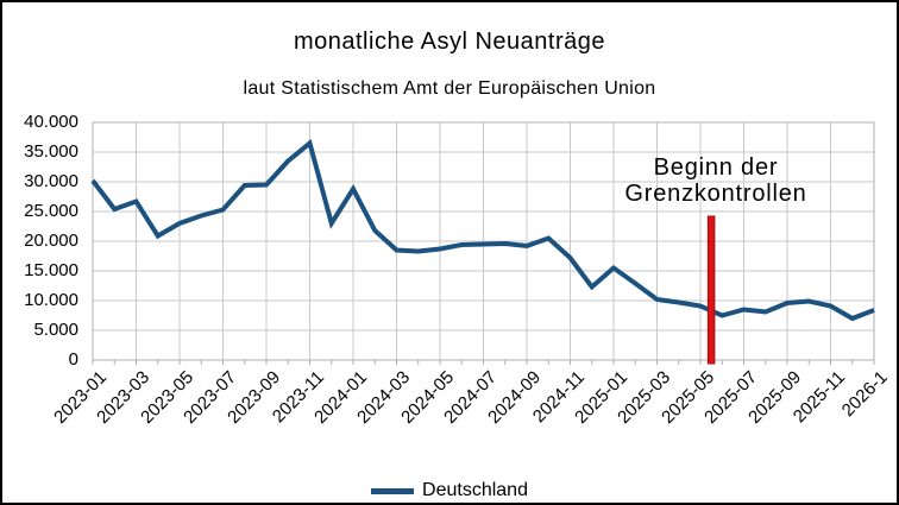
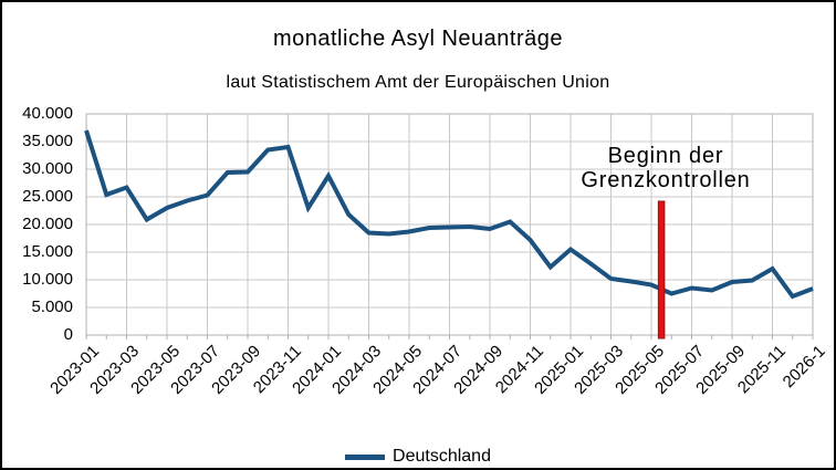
2023-01: 30000 -> 37000
2023-11: 36000 -> 34000
2025-11: 9000 -> 12000
